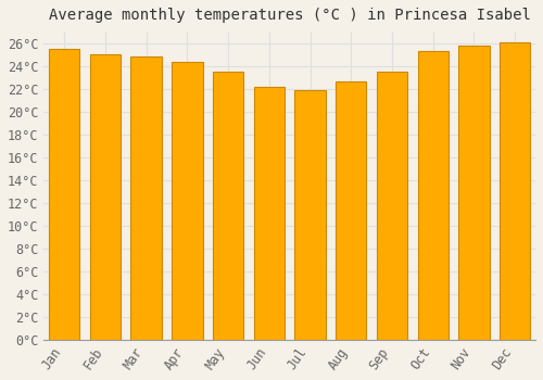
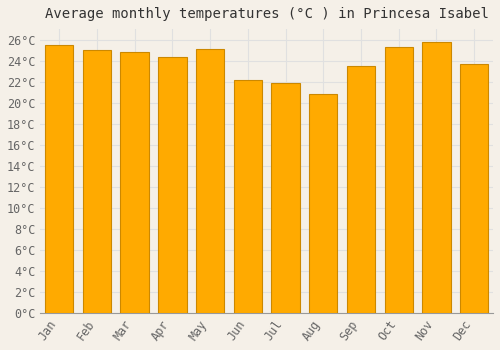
May: 23.5°C -> 25.1°C
Aug: 22.6°C -> 20.8°C
Dec: 26.1°C -> 23.7°C
